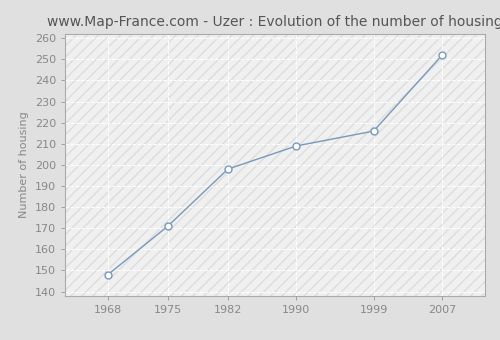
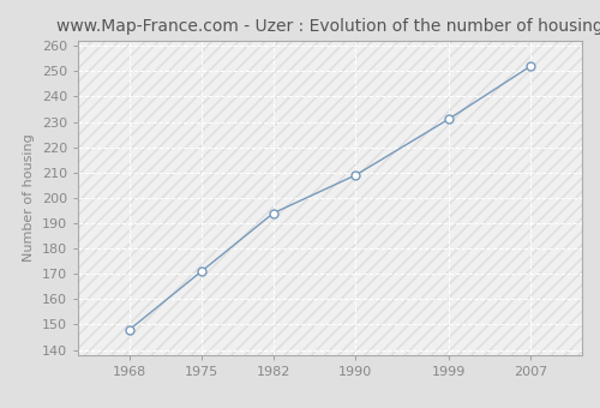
1982: 198 -> 194
1999: 216 -> 231
